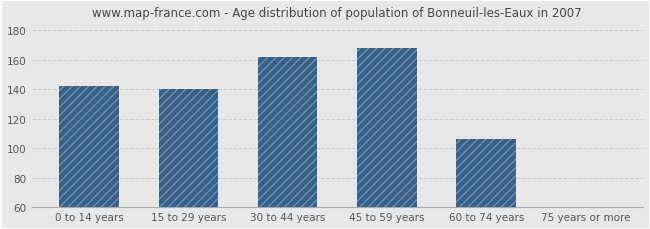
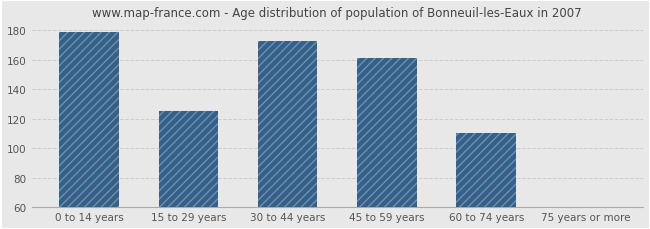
0 to 14 years: 142 -> 179
15 to 29 years: 140 -> 125
30 to 44 years: 162 -> 173
45 to 59 years: 168 -> 161
60 to 74 years: 106 -> 110
